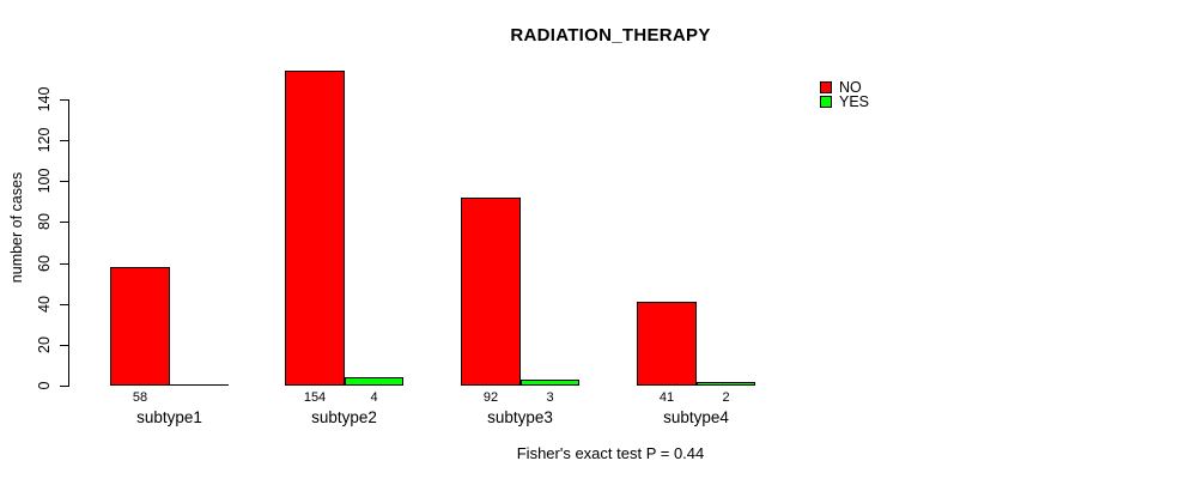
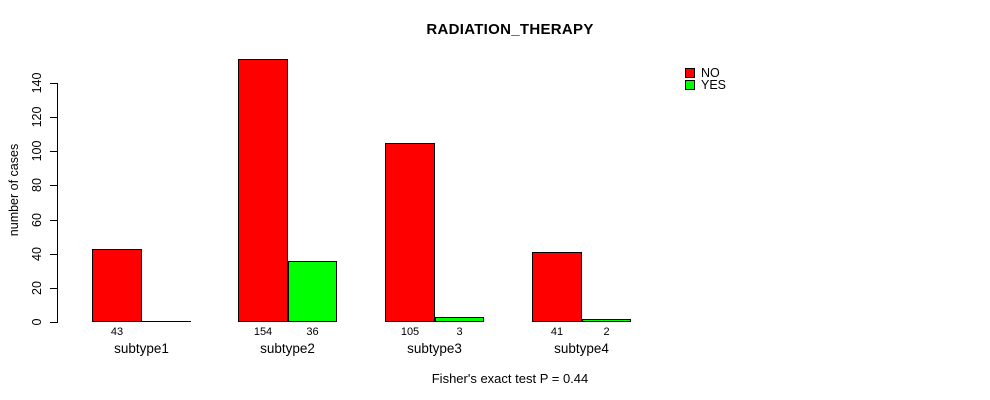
NO/subtype1: 58 -> 43
YES/subtype2: 4 -> 36
NO/subtype3: 92 -> 105
